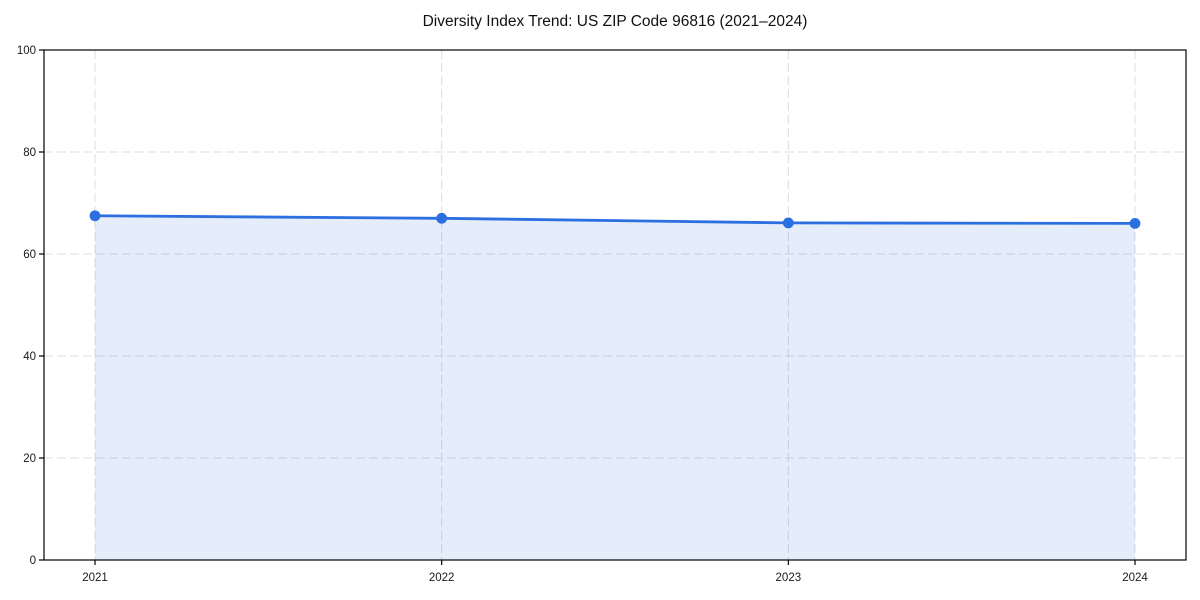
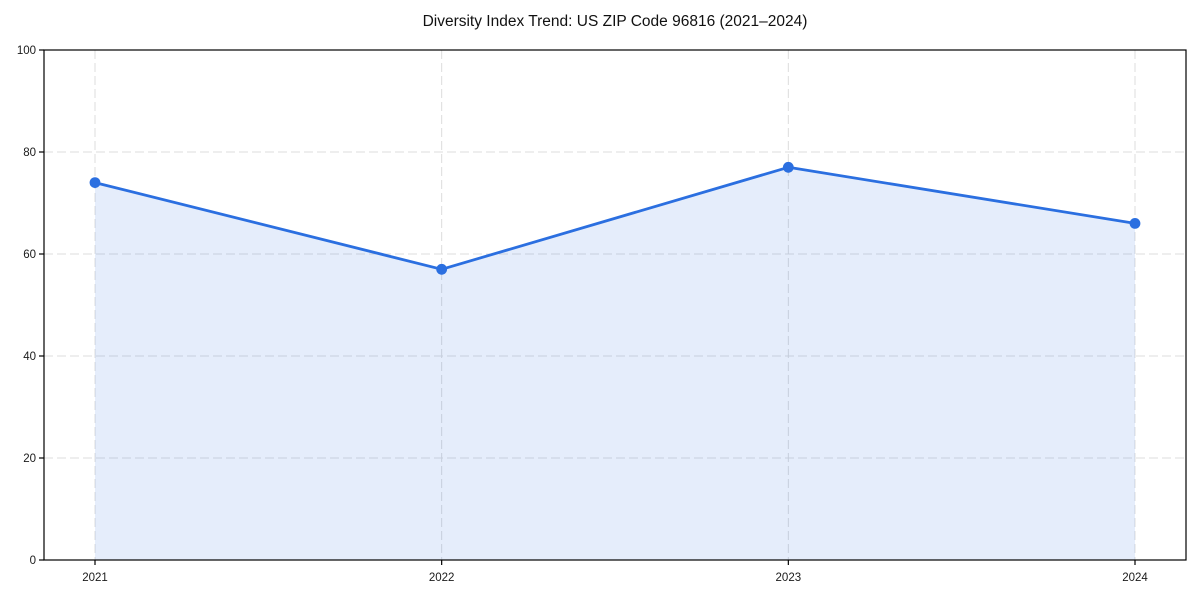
2021: 68 -> 74
2022: 67 -> 57
2023: 66 -> 77
